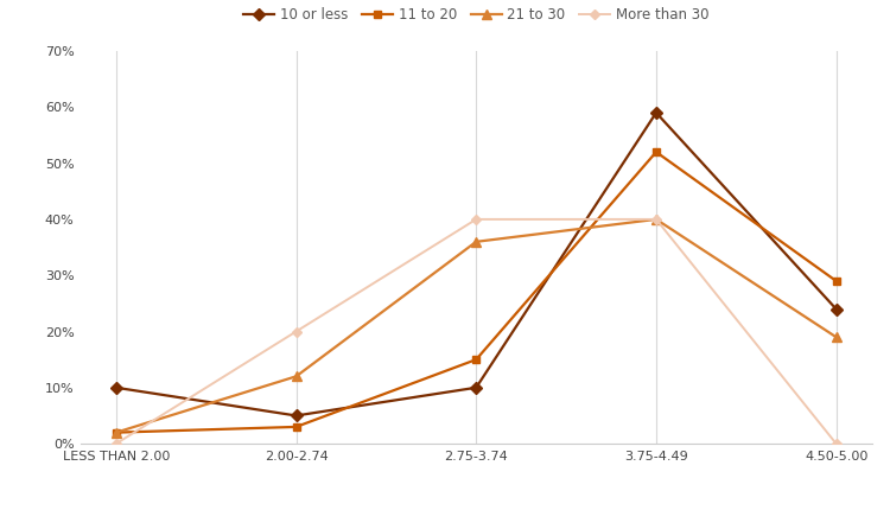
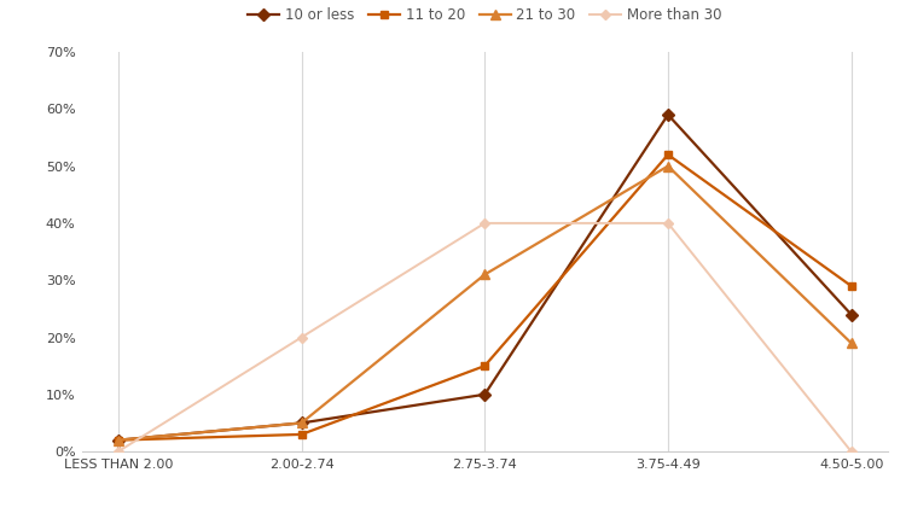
10 or less/LESS THAN 2.00: 10% -> 2%
21 to 30/2.00-2.74: 12% -> 5%
21 to 30/2.75-3.74: 36% -> 31%
21 to 30/3.75-4.49: 40% -> 50%
